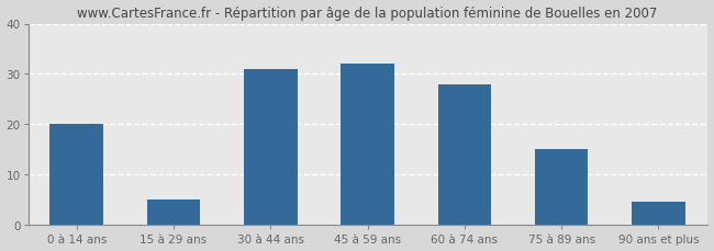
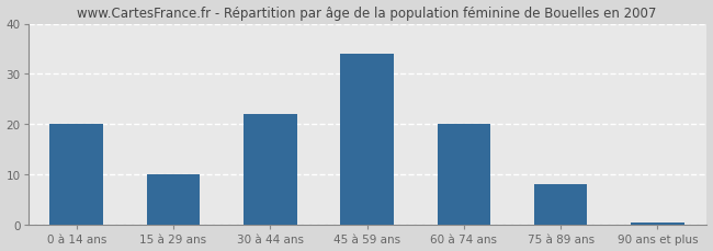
15 à 29 ans: 5.0 -> 10.0
30 à 44 ans: 31.0 -> 22.0
45 à 59 ans: 32.0 -> 34.0
60 à 74 ans: 28.0 -> 20.0
75 à 89 ans: 15.0 -> 8.0
90 ans et plus: 4.5 -> 0.5
